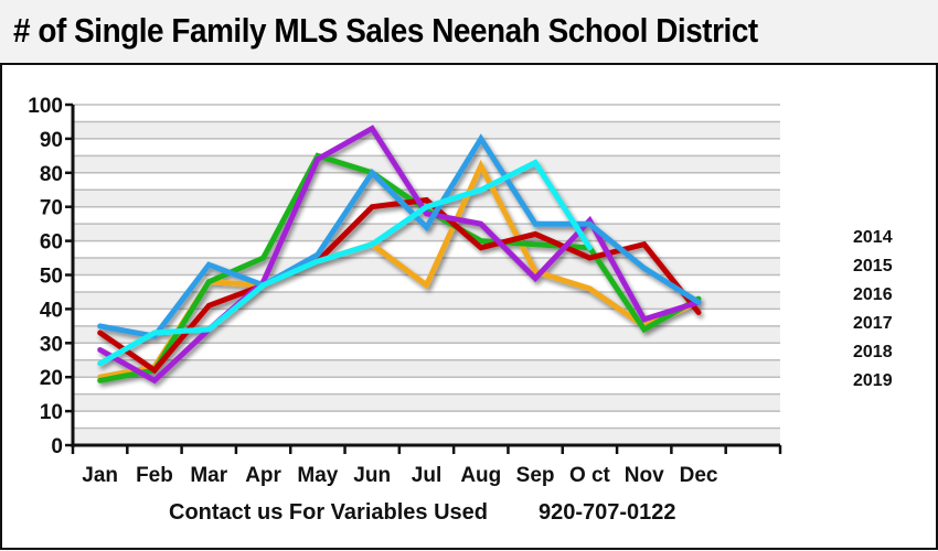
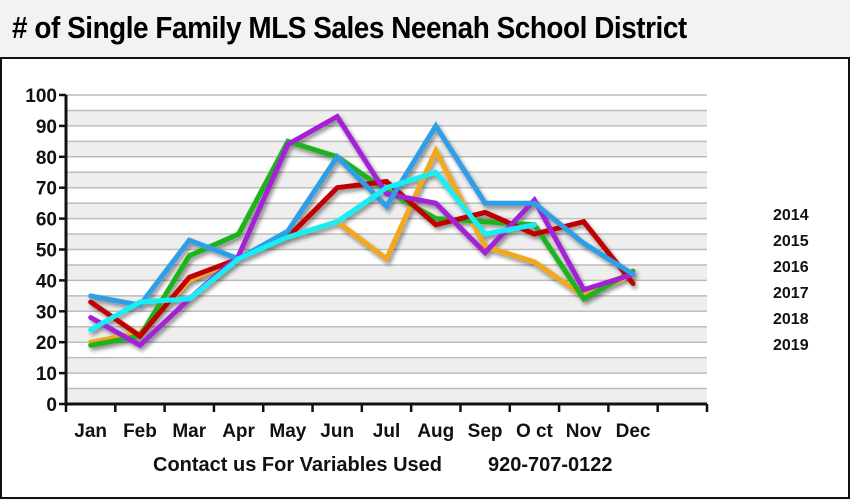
2014/Mar: 48 -> 40
2019/Sep: 83 -> 55
